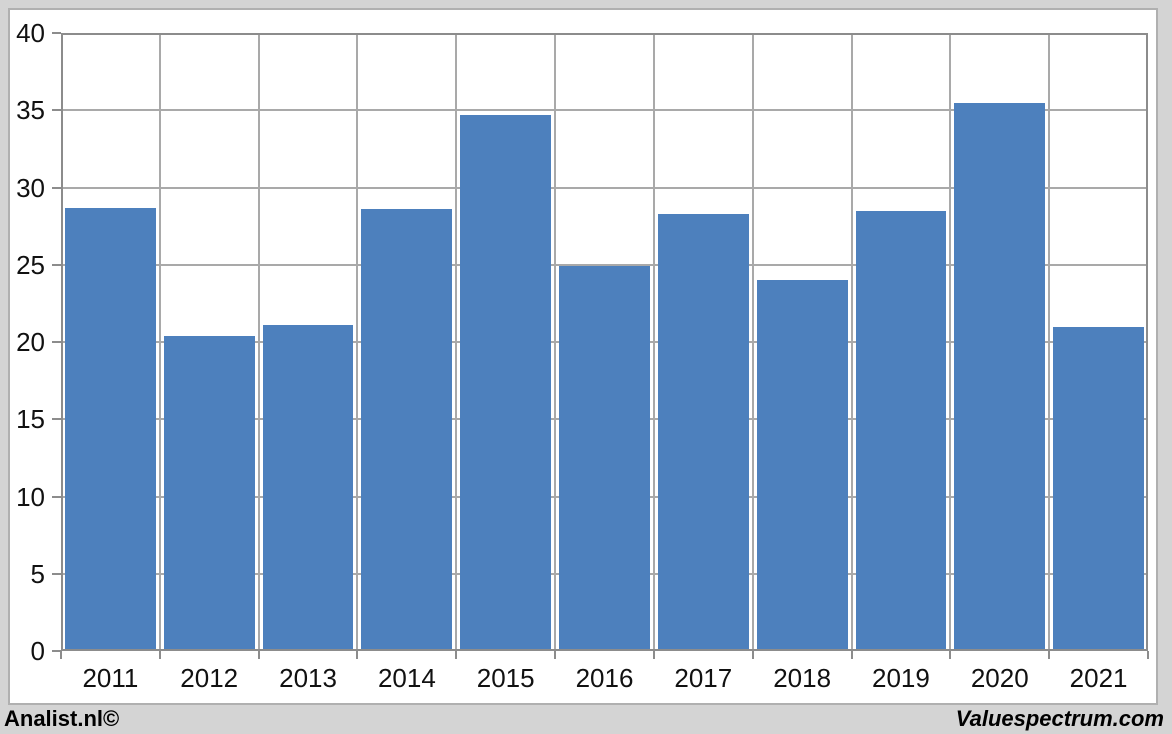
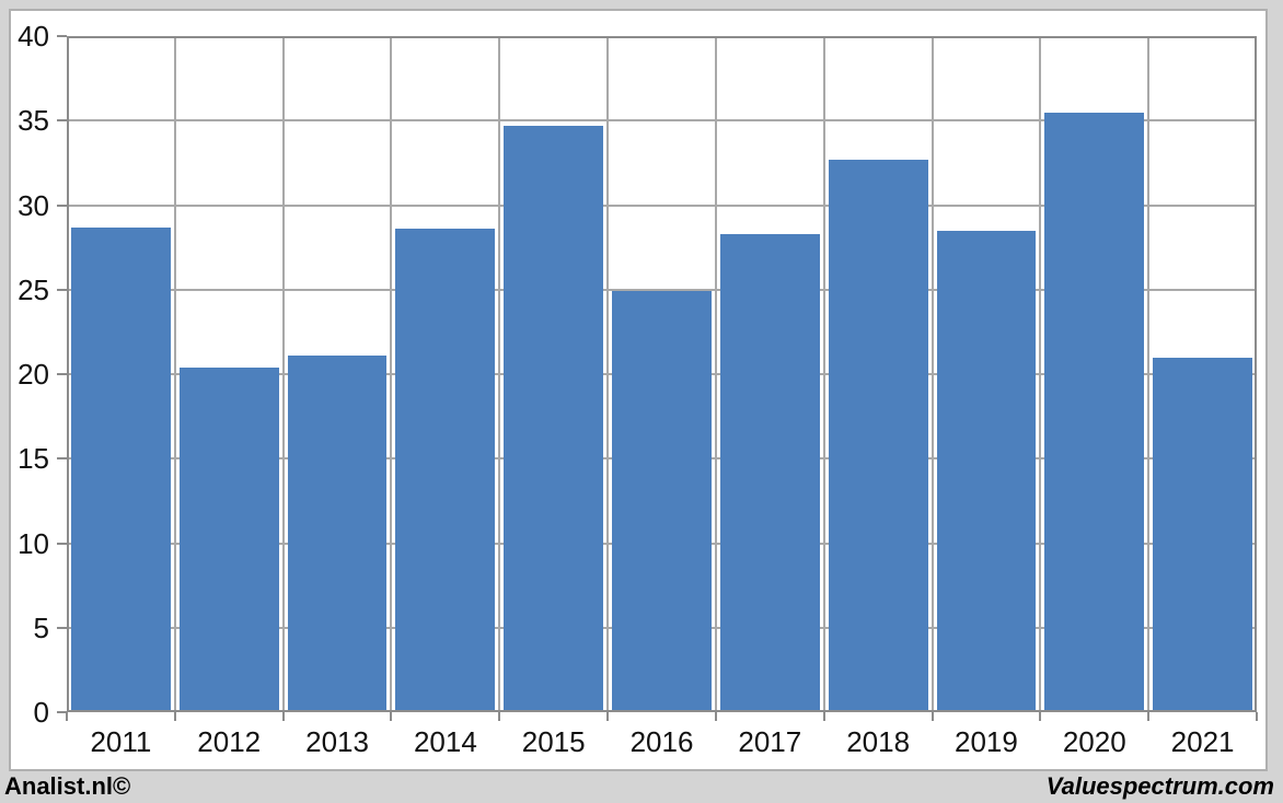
2018: 24.0 -> 32.7
